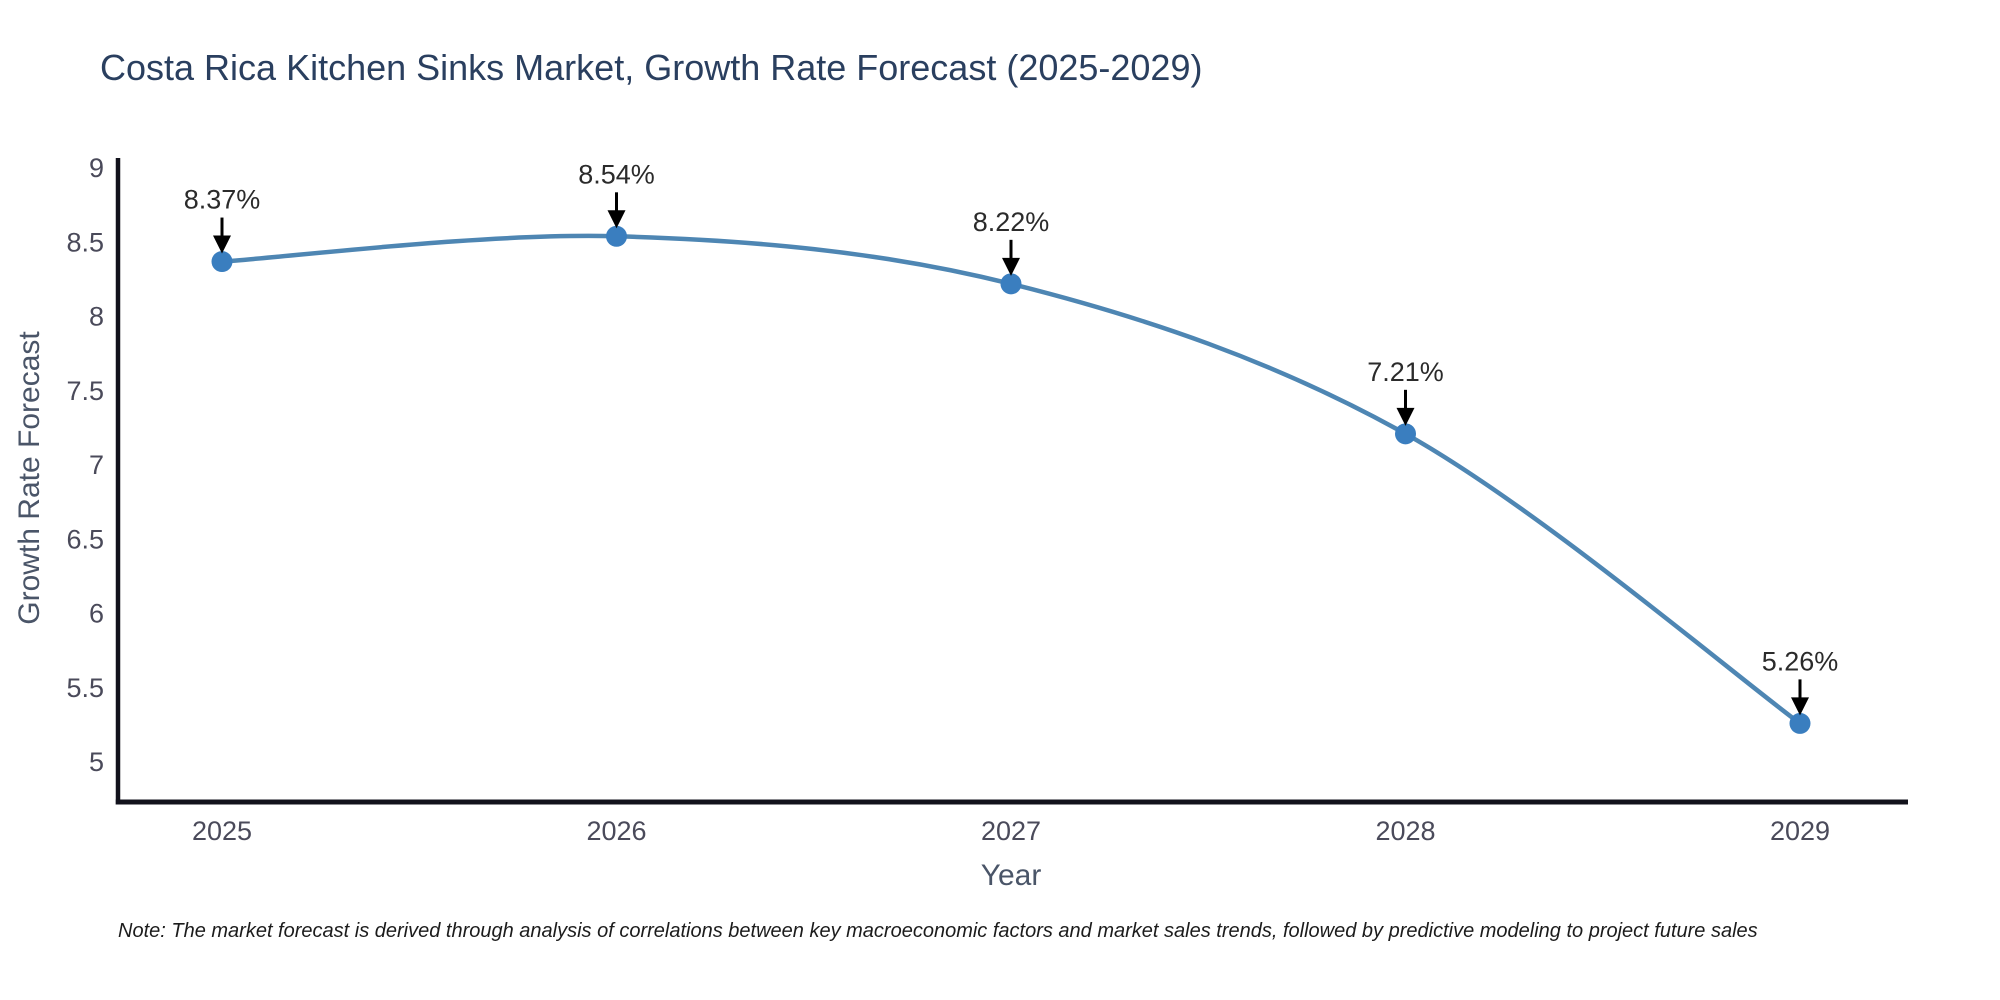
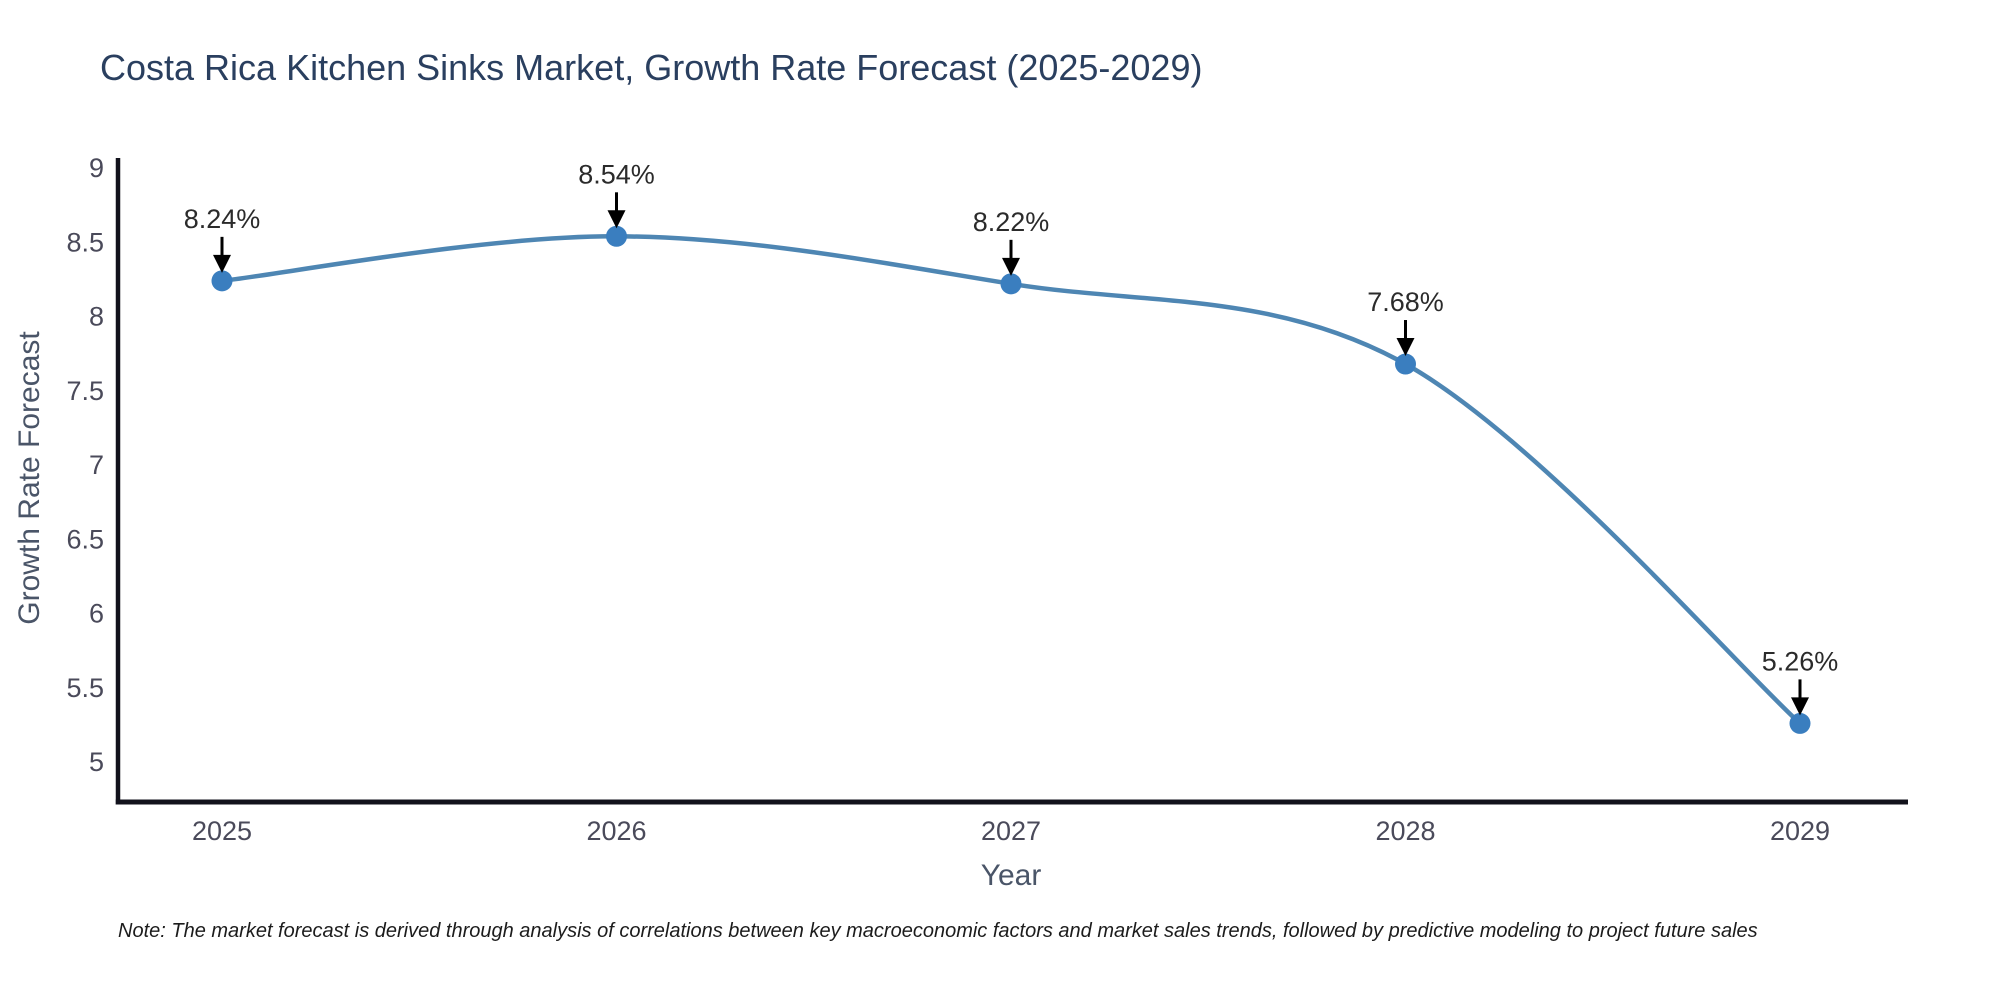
2025: 8.37% -> 8.24%
2028: 7.21% -> 7.68%
